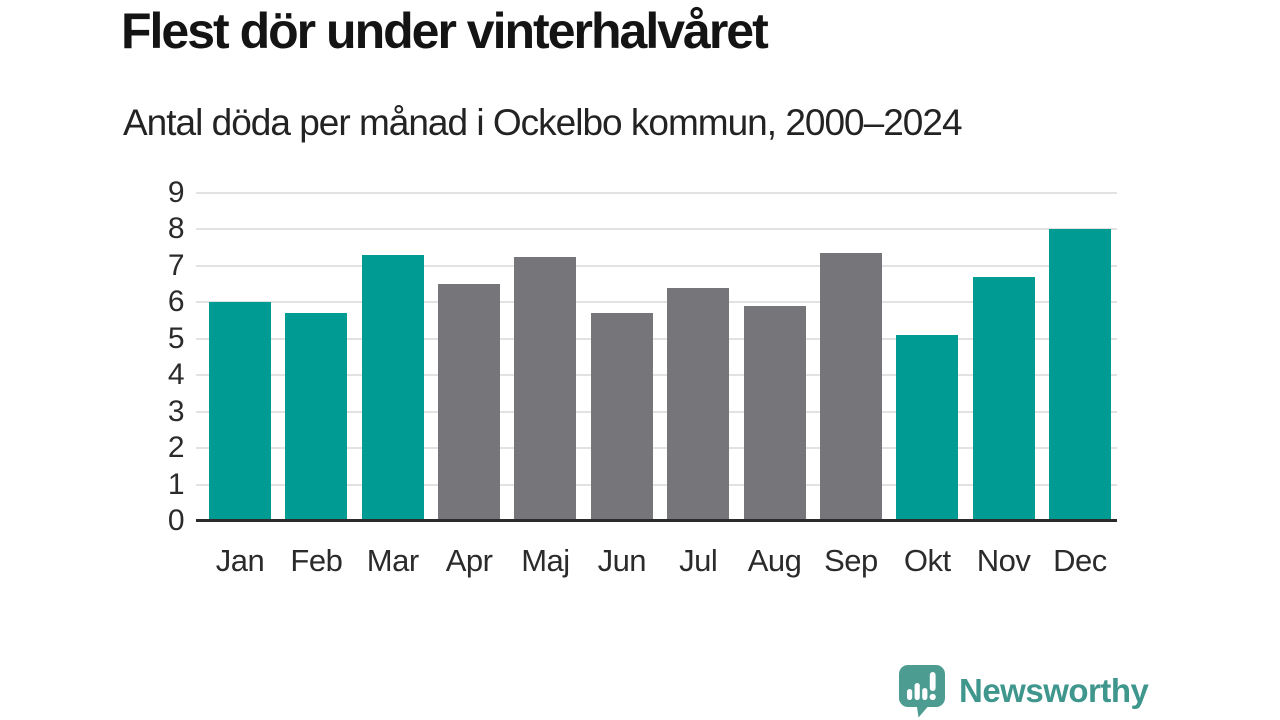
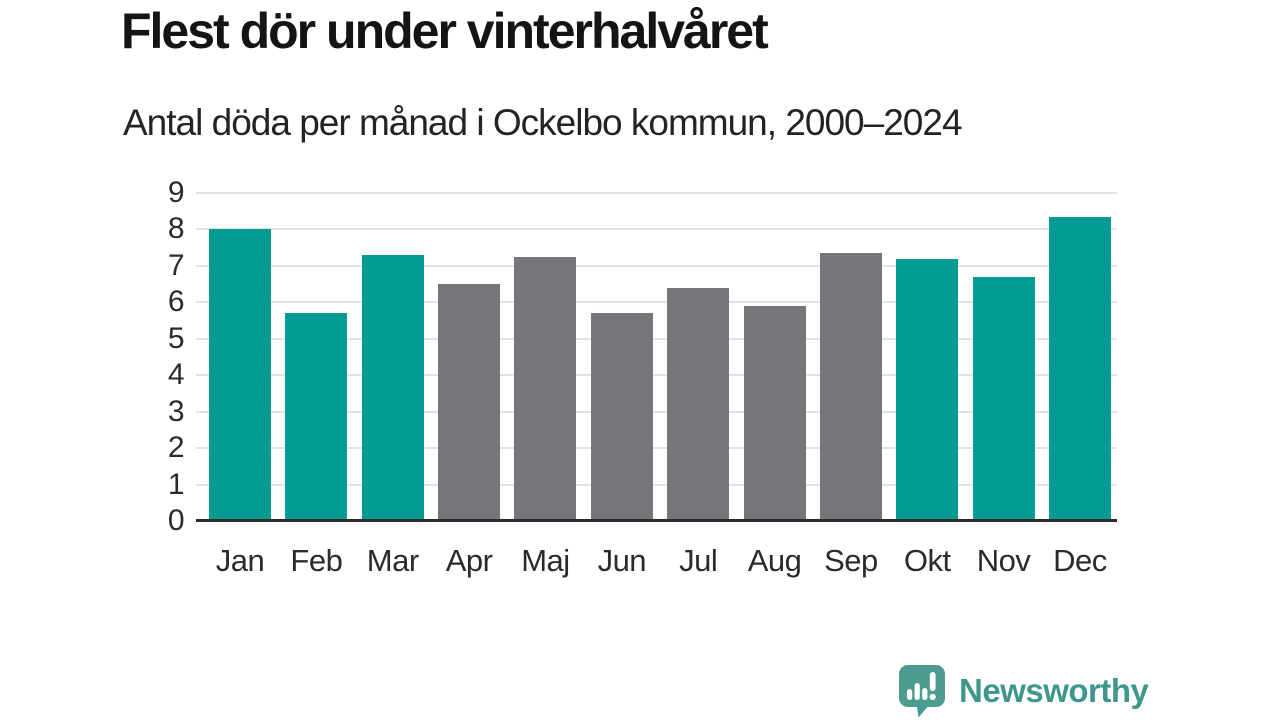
Jan: 6.0 -> 8.0
Okt: 5.1 -> 7.2
Dec: 8.0 -> 8.3
